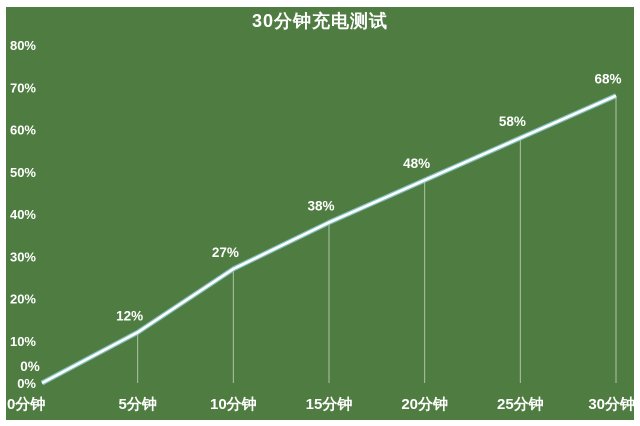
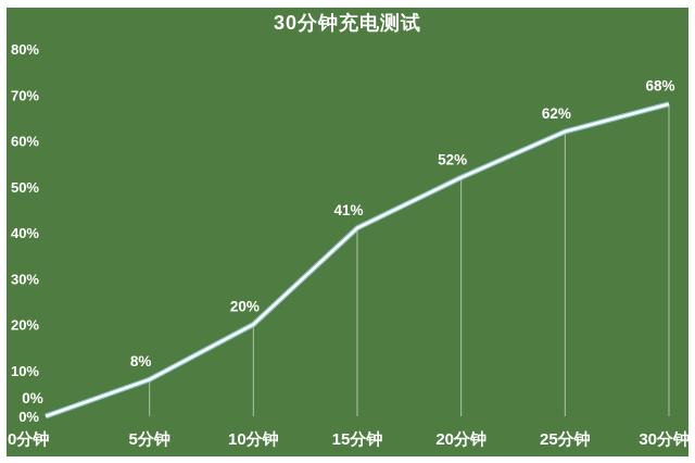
5分钟: 12% -> 8%
10分钟: 27% -> 20%
15分钟: 38% -> 41%
20分钟: 48% -> 52%
25分钟: 58% -> 62%
